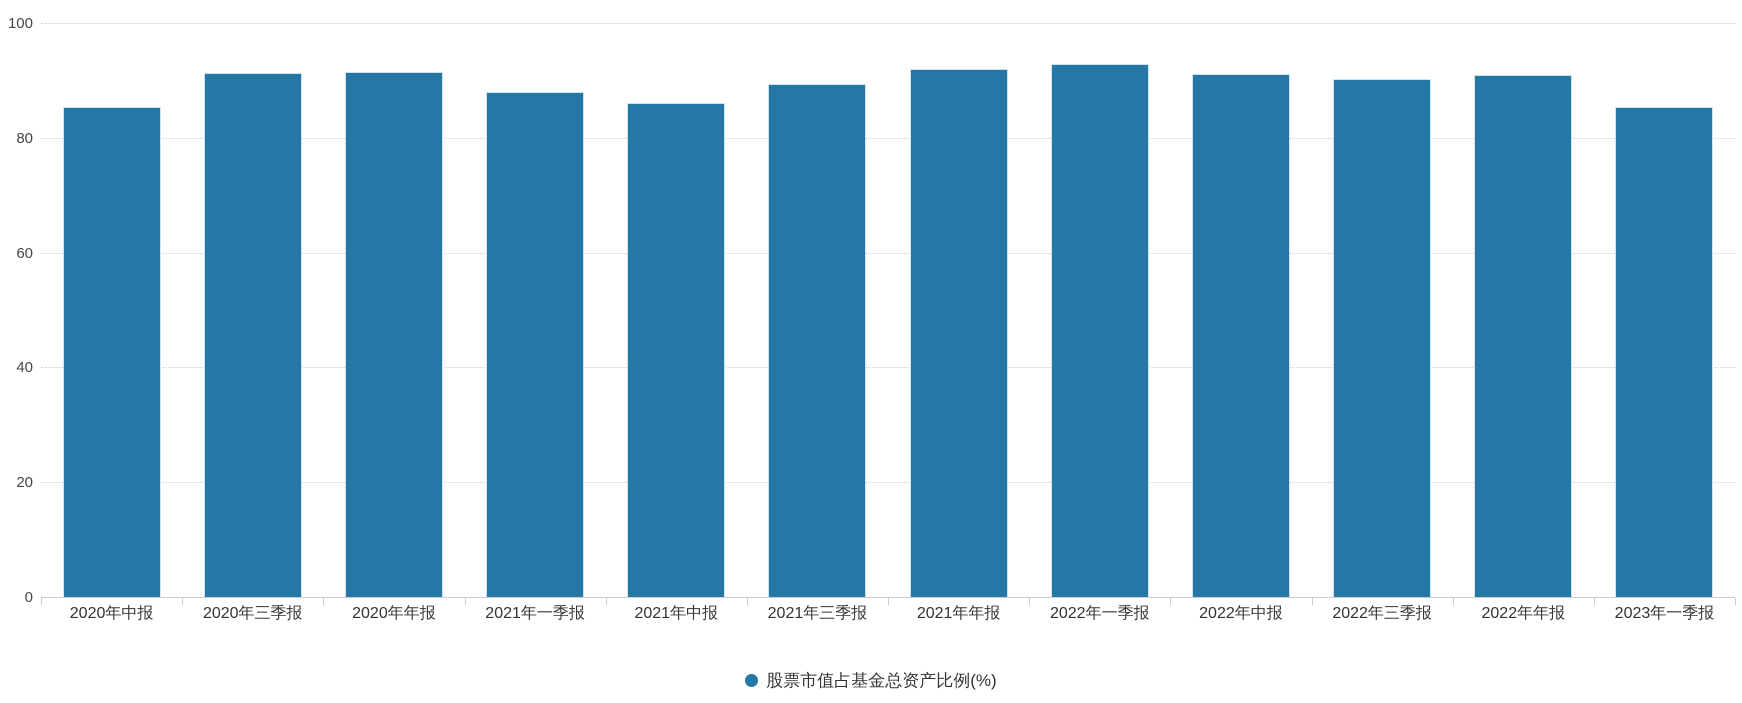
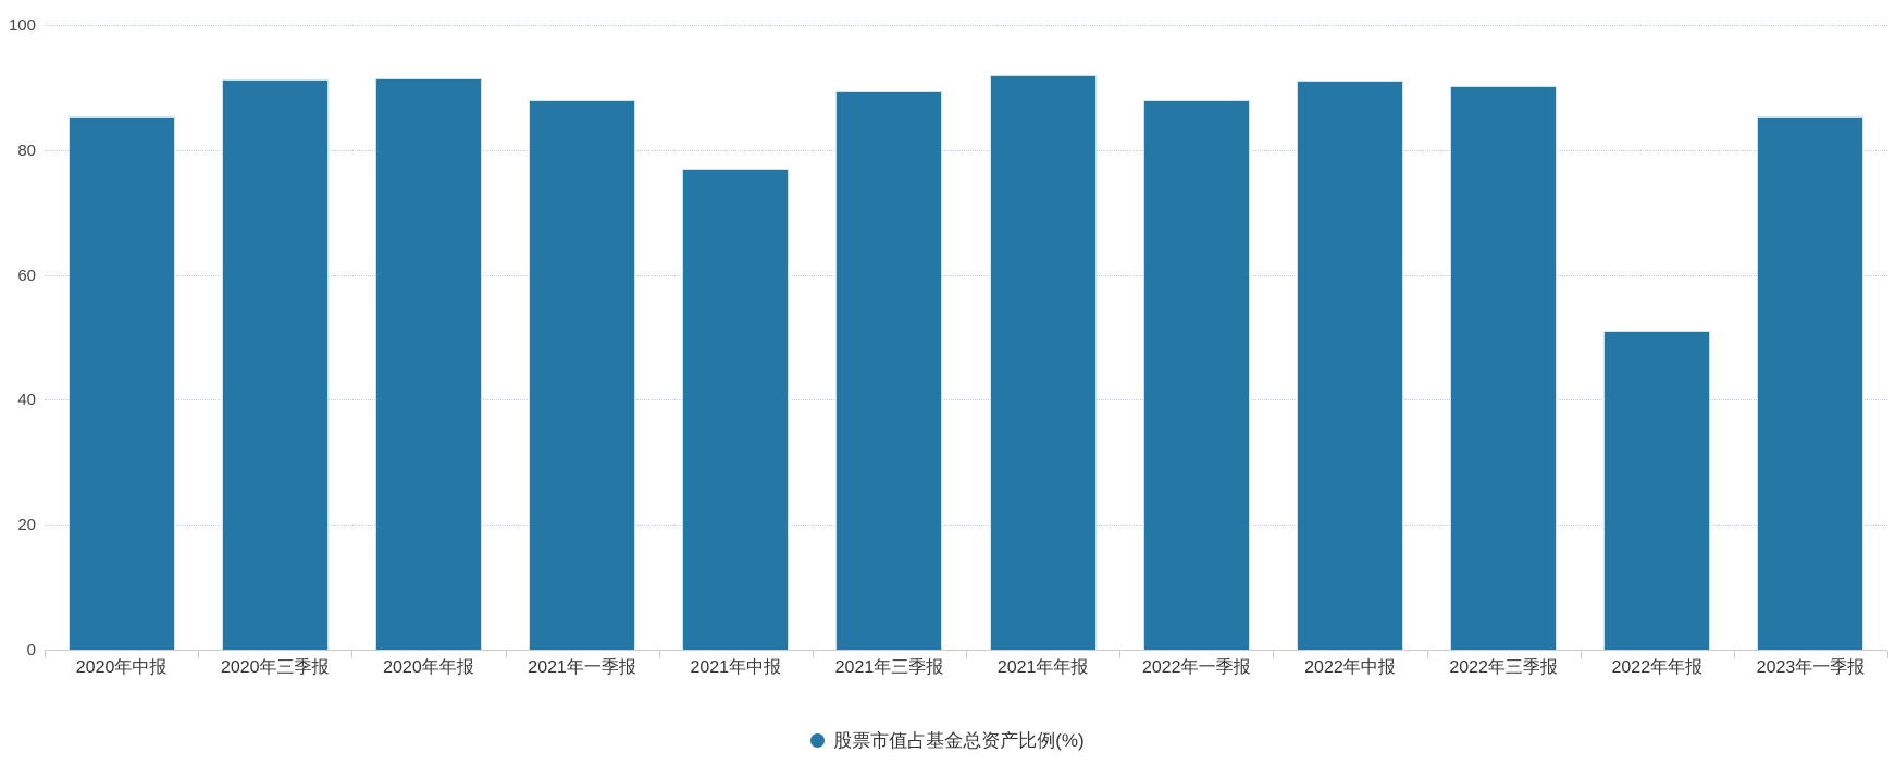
2021年中报: 86 -> 77
2022年一季报: 93 -> 88
2022年年报: 91 -> 51
